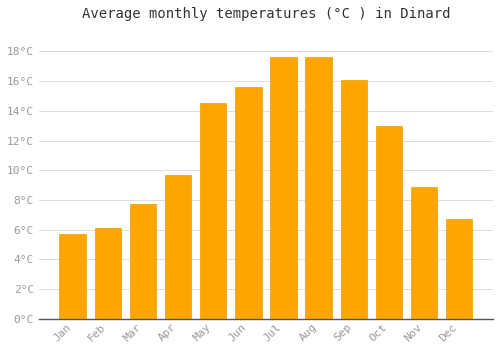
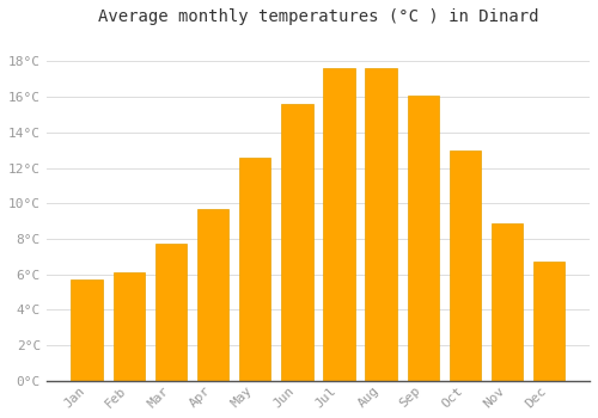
May: 14.5°C -> 12.6°C
